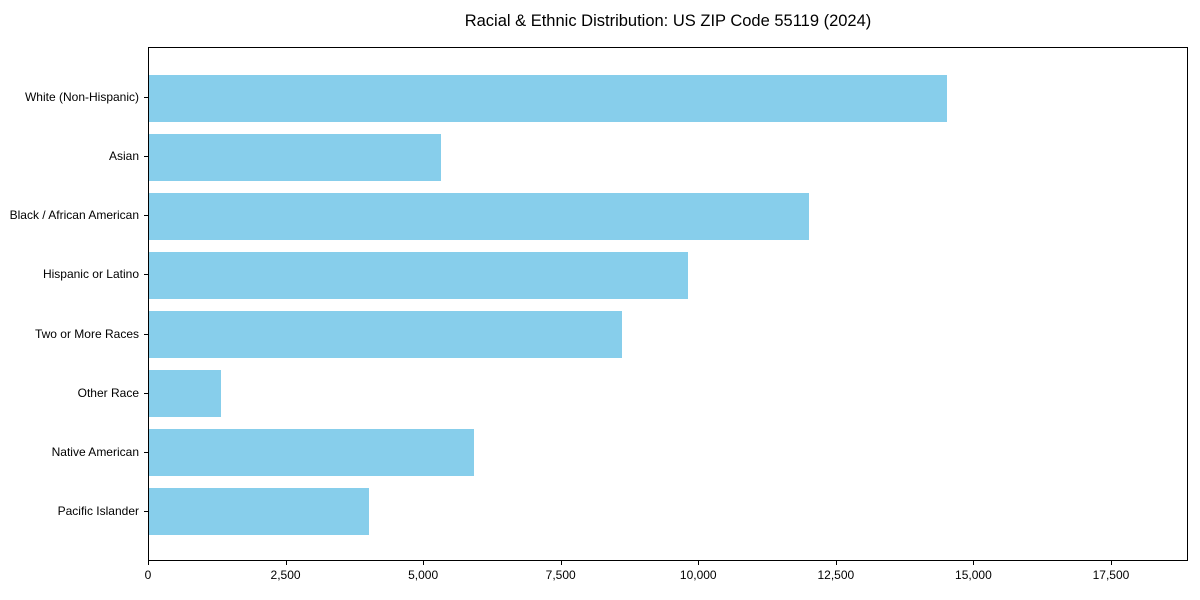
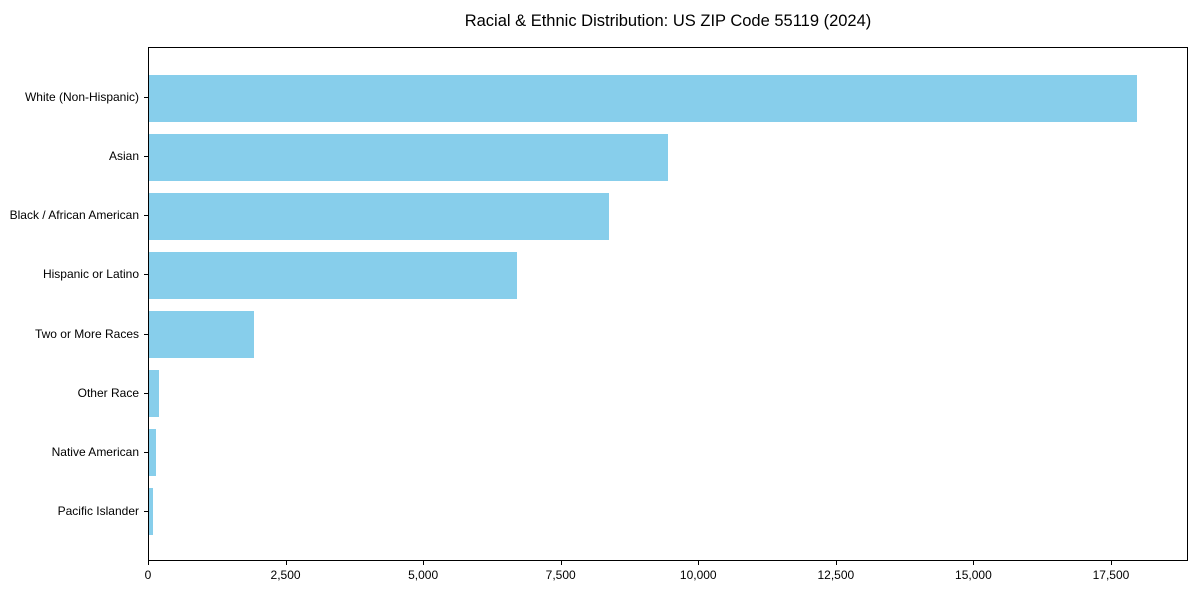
White (Non-Hispanic): 14500 -> 18000
Asian: 5300 -> 9400
Black / African American: 12000 -> 8400
Hispanic or Latino: 9800 -> 6700
Two or More Races: 8600 -> 1900
Other Race: 1300 -> 200
Native American: 5900 -> 100
Pacific Islander: 4000 -> 100
